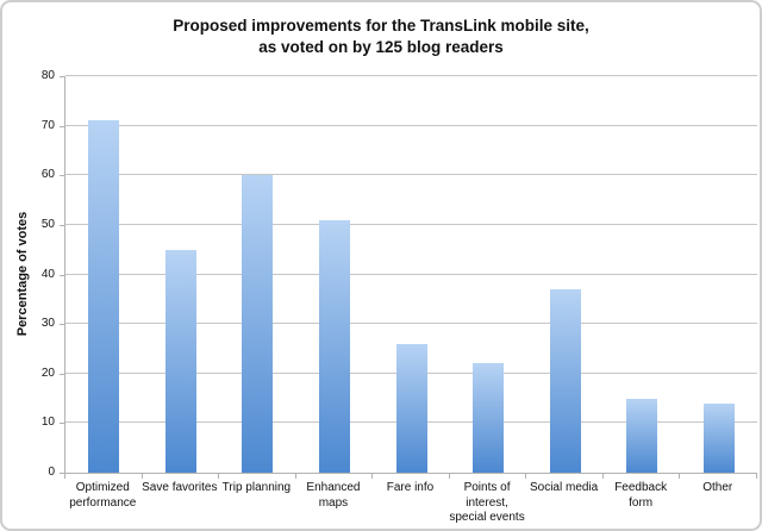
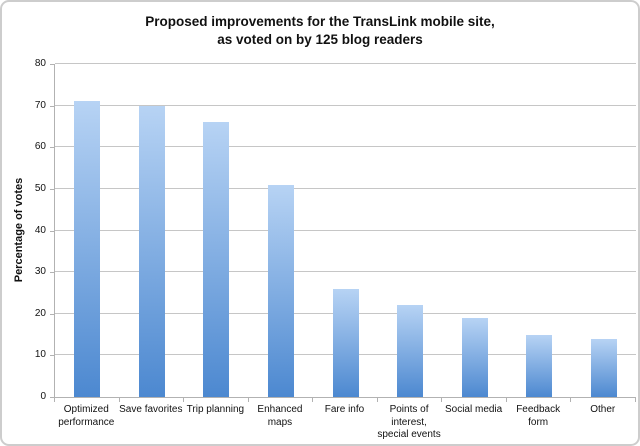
Save favorites: 45 -> 70
Trip planning: 60 -> 66
Social media: 37 -> 19
